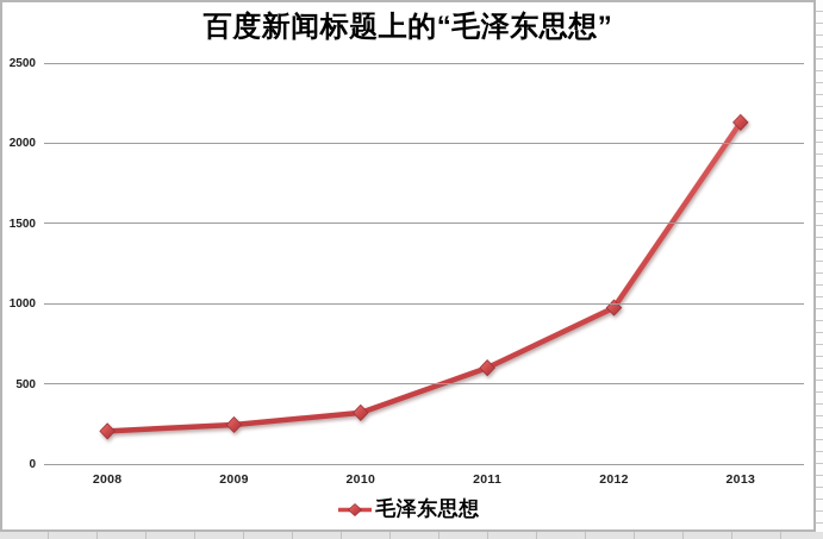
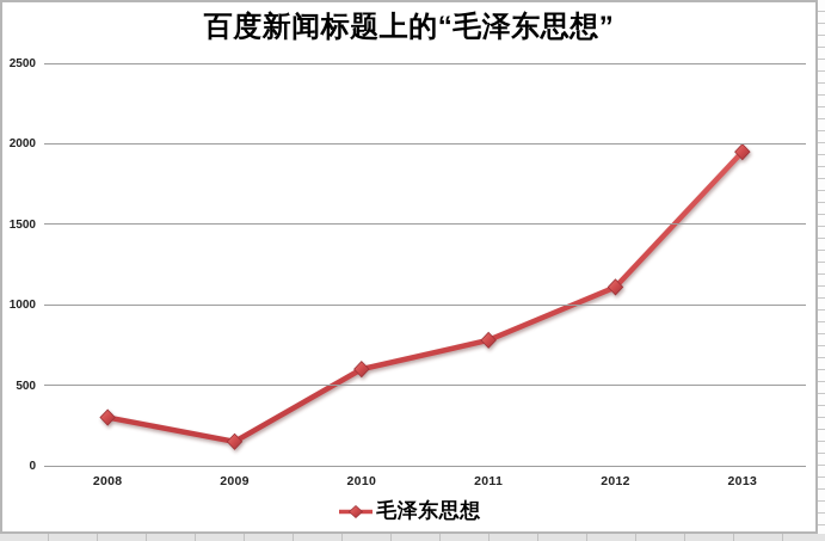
2008: 200 -> 300
2009: 240 -> 150
2010: 320 -> 600
2011: 600 -> 780
2012: 980 -> 1110
2013: 2130 -> 1950
